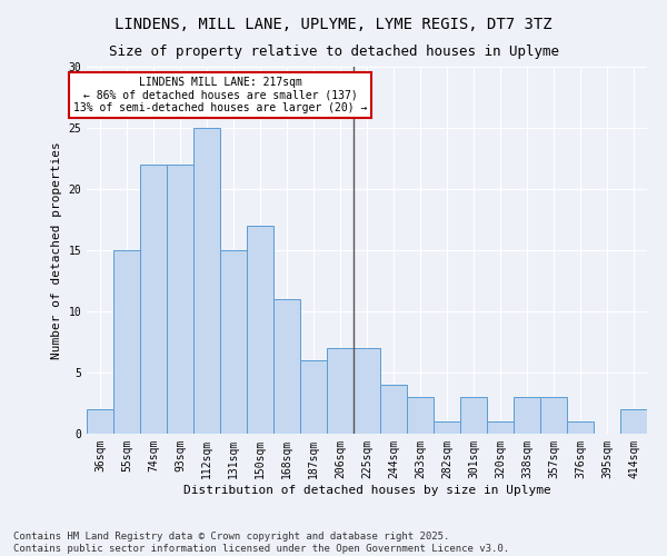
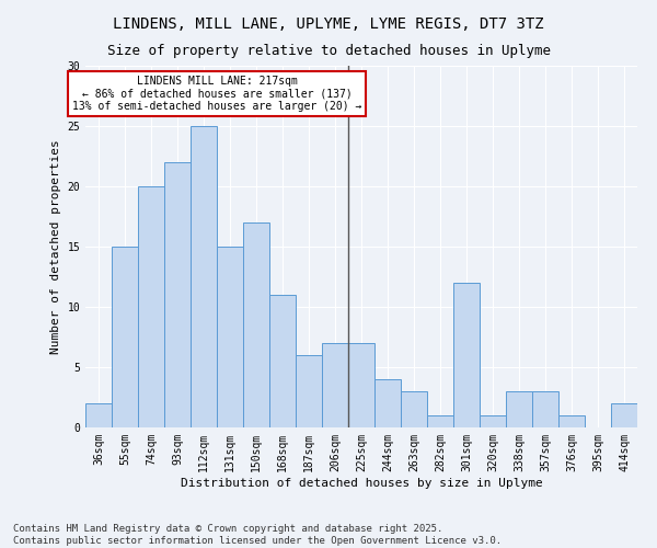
74sqm: 22 -> 20
301sqm: 3 -> 12
